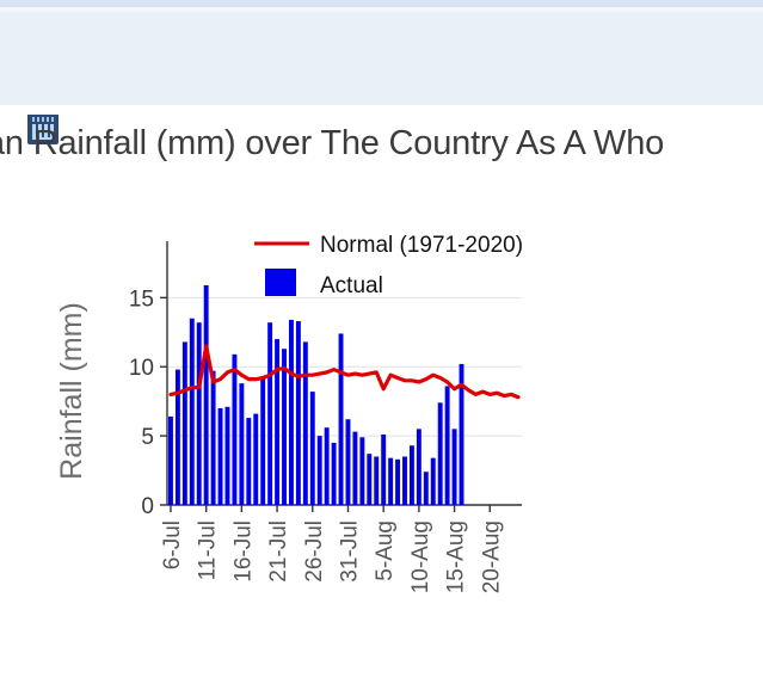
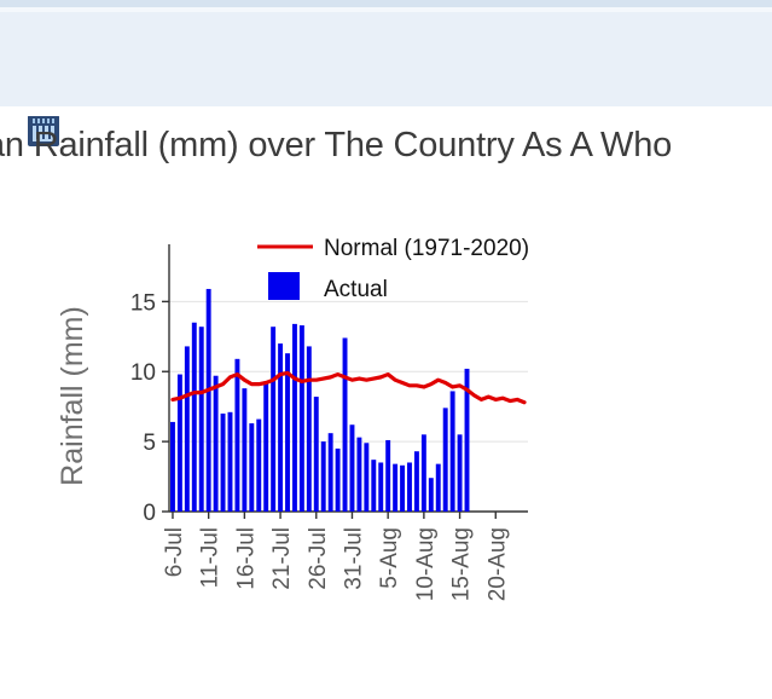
Normal (1971-2020)/11-Jul: 11.5 -> 8.7
Normal (1971-2020)/5-Aug: 8.4 -> 9.8
Normal (1971-2020)/15-Aug: 8.4 -> 9.0
